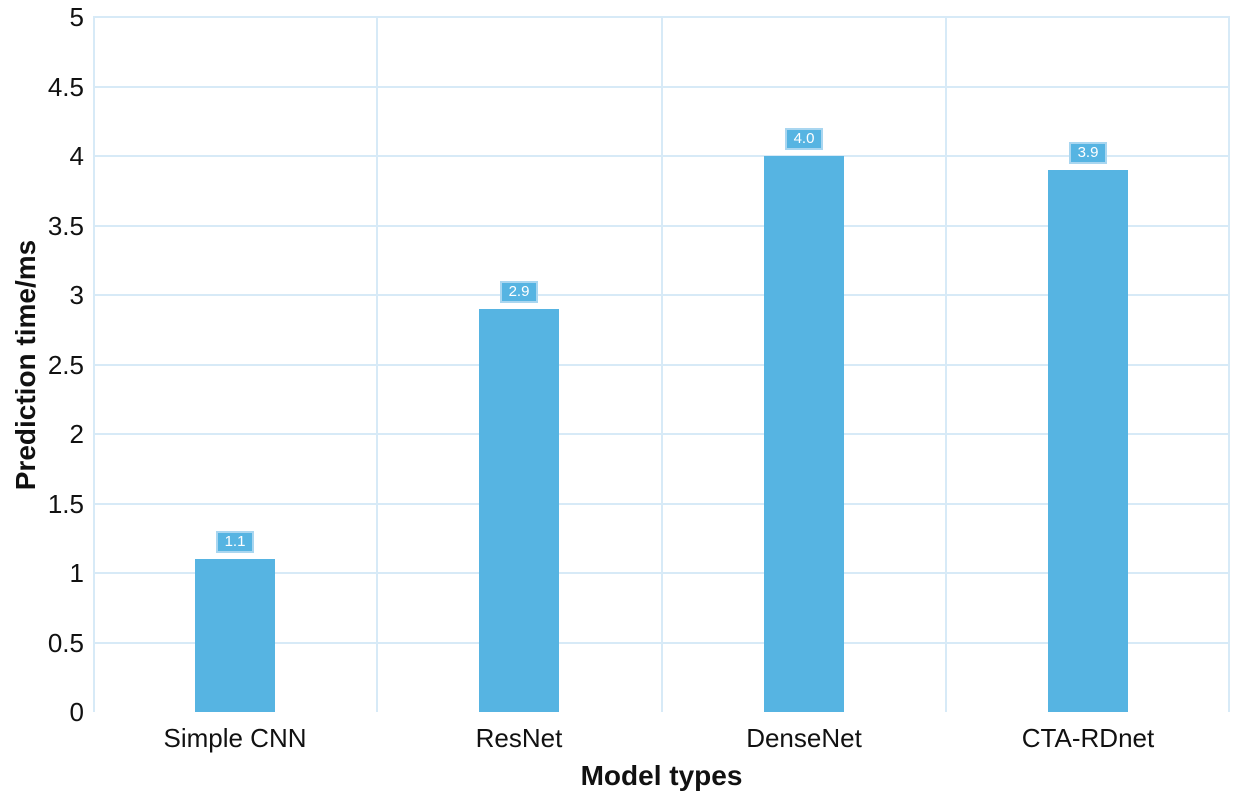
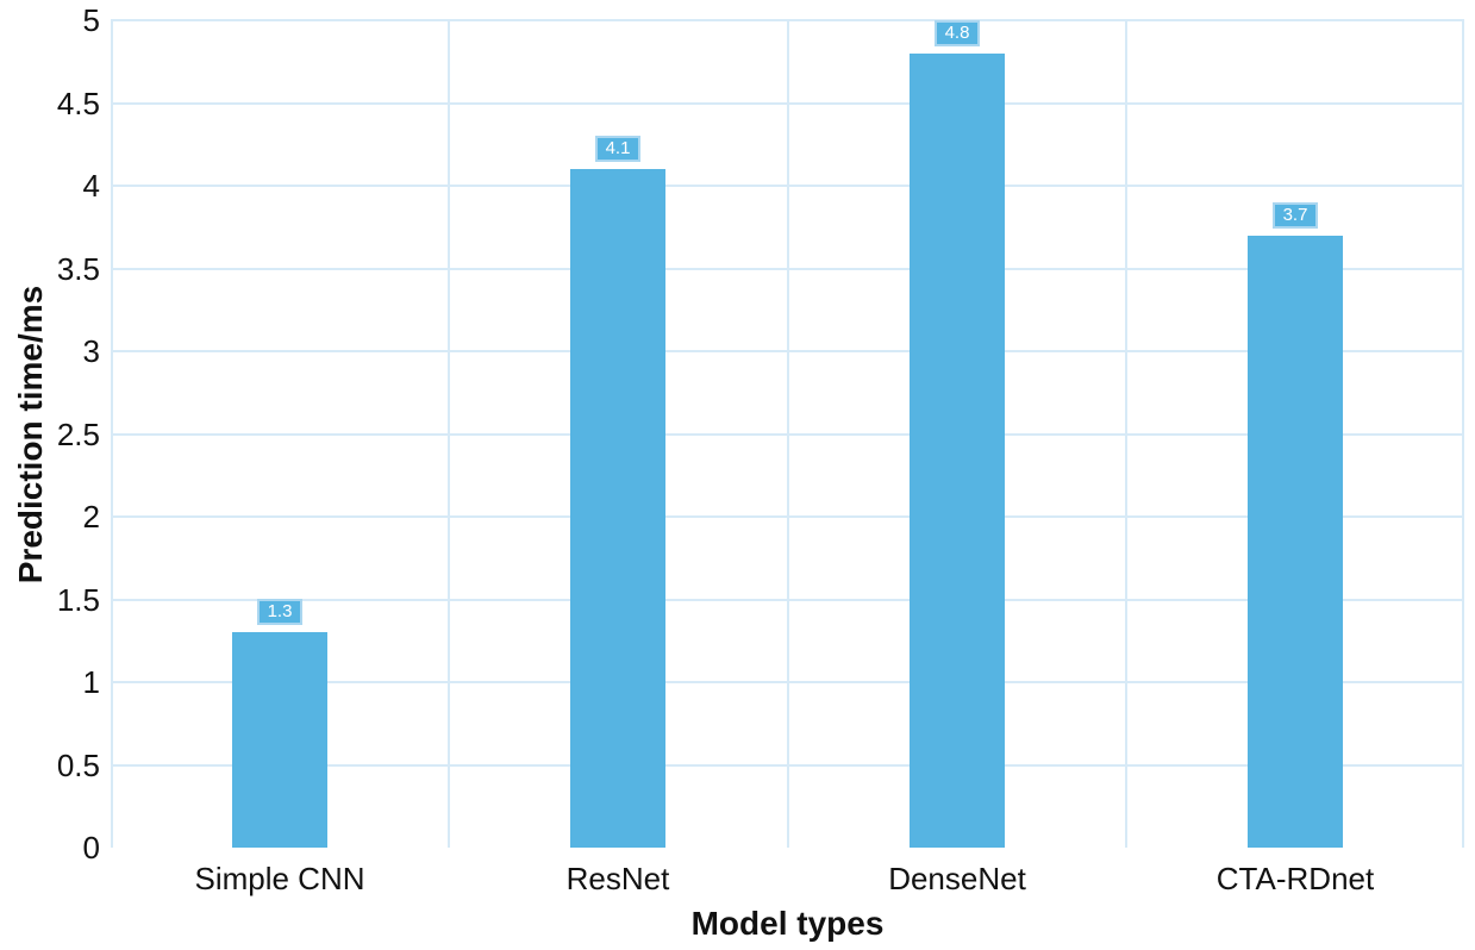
Simple CNN: 1.1 -> 1.3
ResNet: 2.9 -> 4.1
DenseNet: 4.0 -> 4.8
CTA-RDnet: 3.9 -> 3.7
